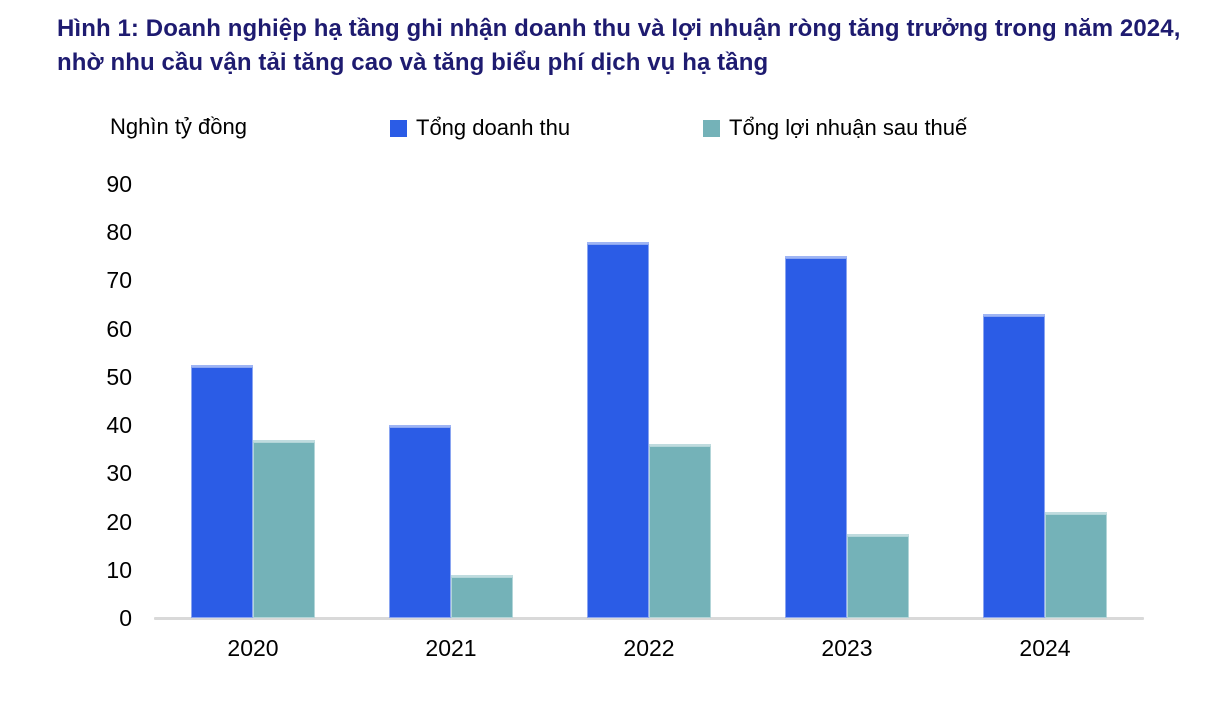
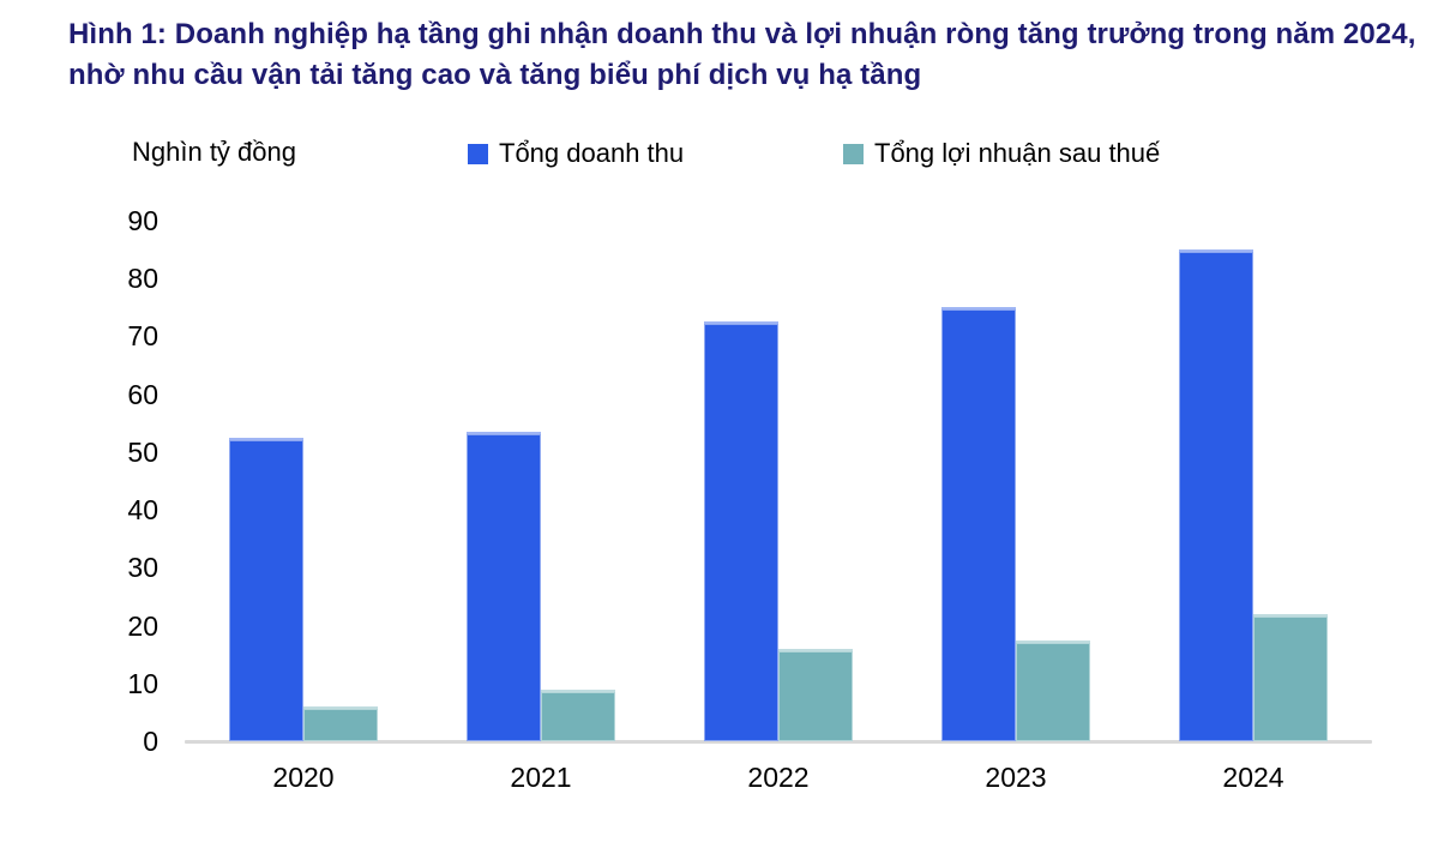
Tổng lợi nhuận sau thuế/2020: 37 -> 6
Tổng doanh thu/2021: 40 -> 54
Tổng doanh thu/2022: 78 -> 72
Tổng lợi nhuận sau thuế/2022: 36 -> 16
Tổng doanh thu/2024: 63 -> 85
